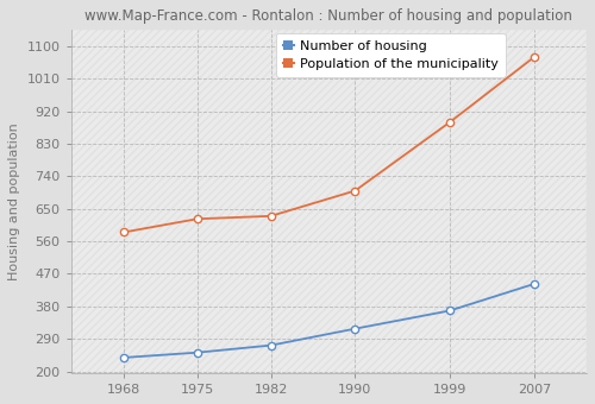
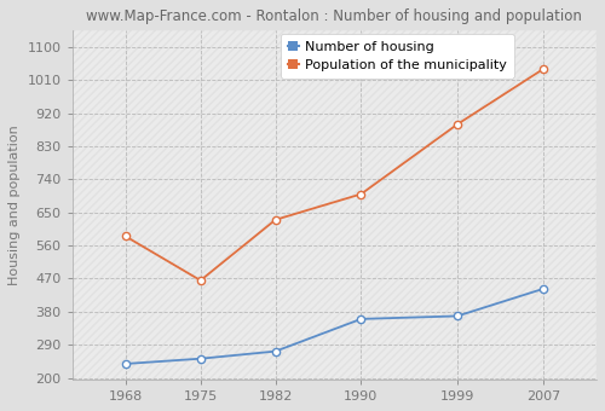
Population of the municipality/1975: 622 -> 465
Number of housing/1990: 318 -> 360
Population of the municipality/2007: 1070 -> 1040
